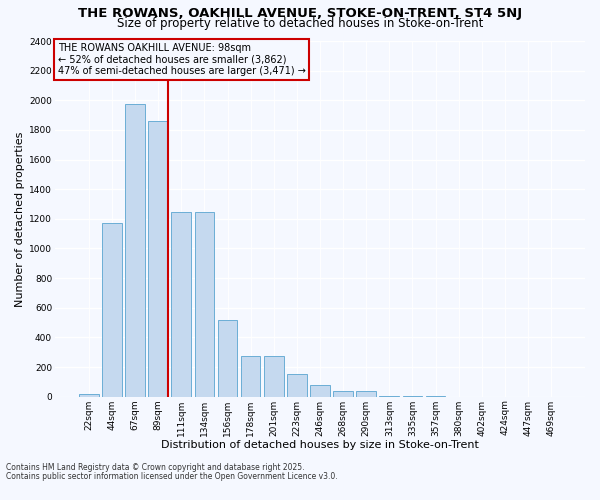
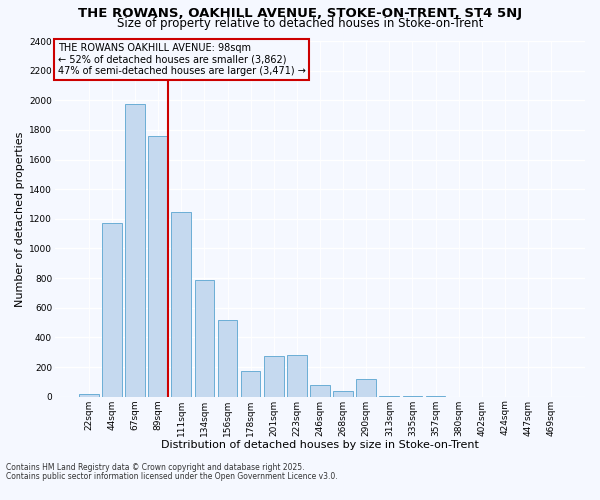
89sqm: 1860 -> 1760
134sqm: 1240 -> 790
178sqm: 280 -> 170
223sqm: 150 -> 280
290sqm: 40 -> 120
